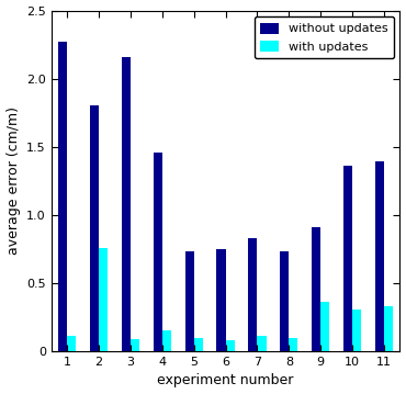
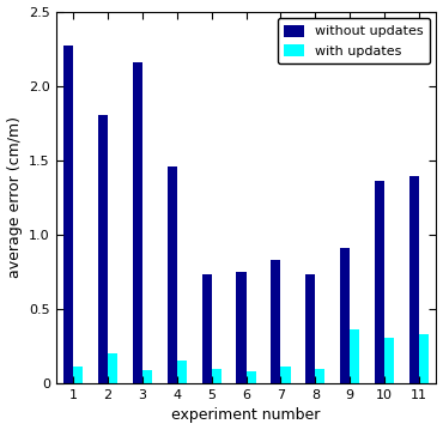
with updates/2: 0.76 -> 0.20
